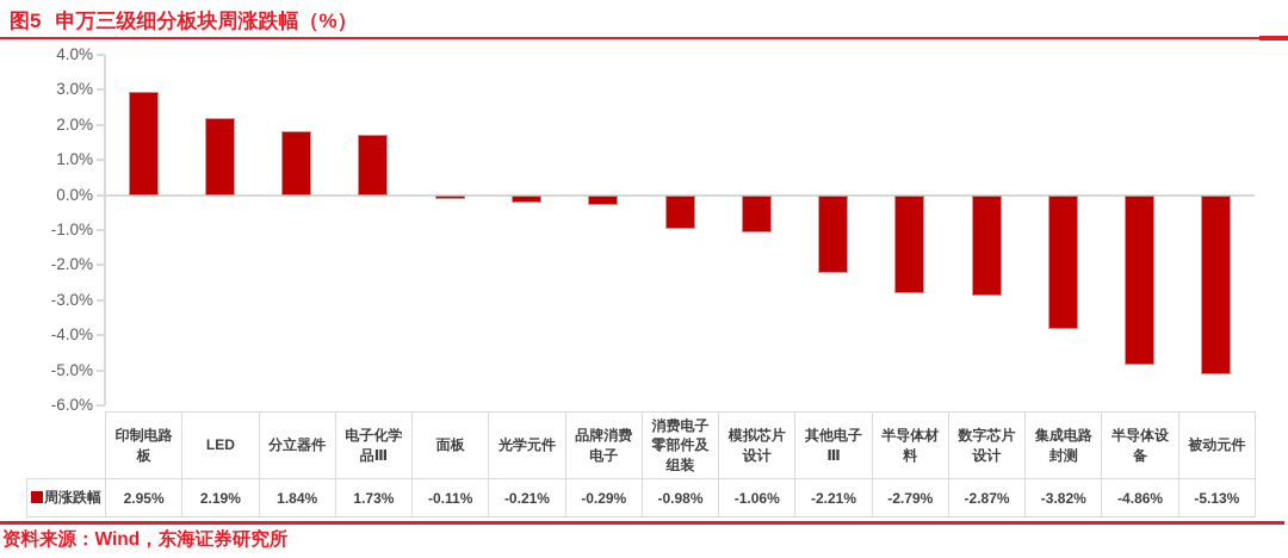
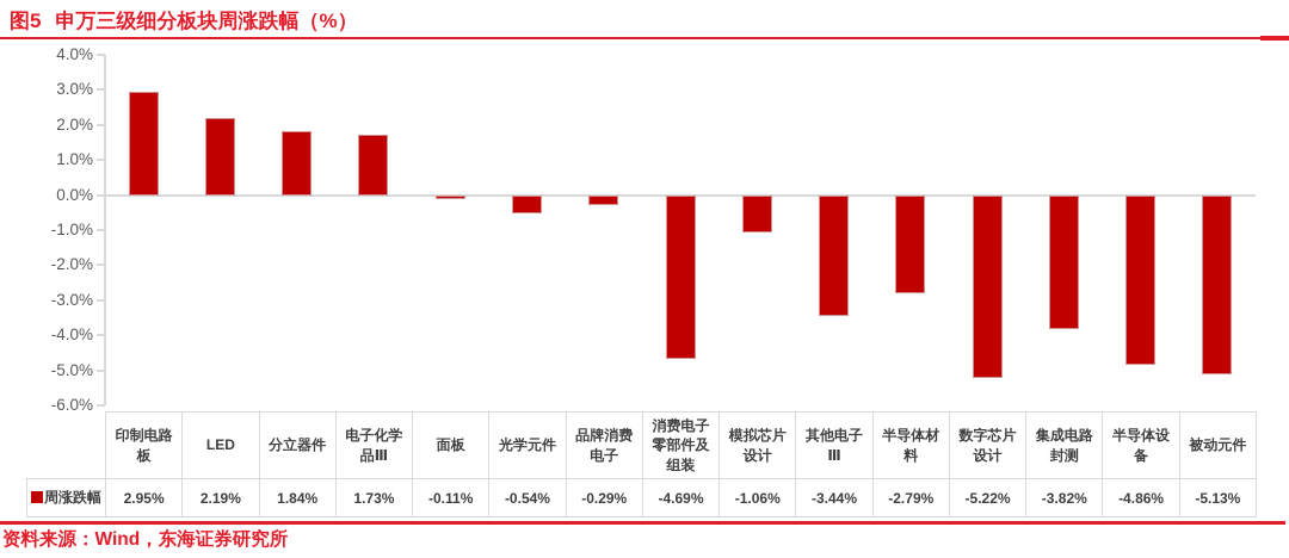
光学元件: -0.21% -> -0.54%
消费电子零部件及组装: -0.98% -> -4.69%
其他电子Ⅲ: -2.21% -> -3.44%
数字芯片设计: -2.87% -> -5.22%
